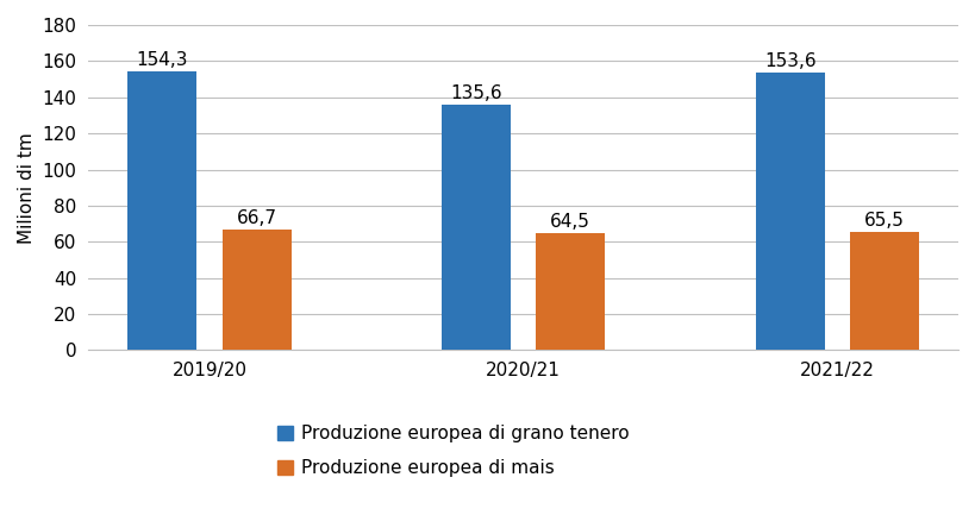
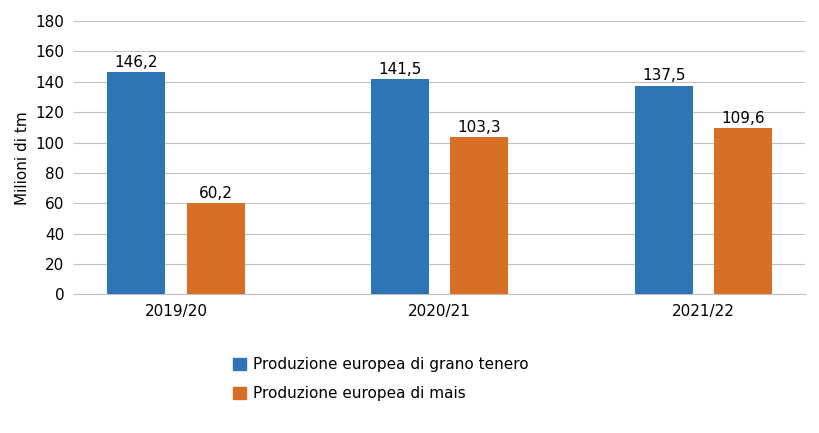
Produzione europea di grano tenero/2019/20: 154,3 -> 146,2
Produzione europea di mais/2019/20: 66,7 -> 60,2
Produzione europea di grano tenero/2020/21: 135,6 -> 141,5
Produzione europea di mais/2020/21: 64,5 -> 103,3
Produzione europea di grano tenero/2021/22: 153,6 -> 137,5
Produzione europea di mais/2021/22: 65,5 -> 109,6
